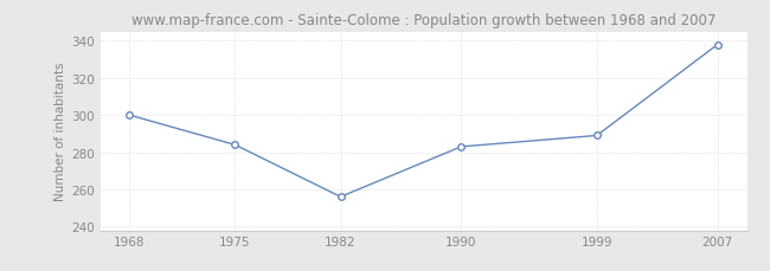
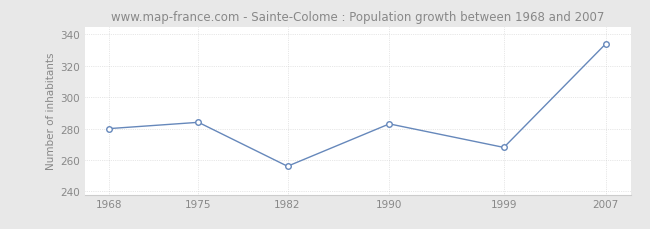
1968: 300 -> 280
1999: 289 -> 268
2007: 338 -> 334
